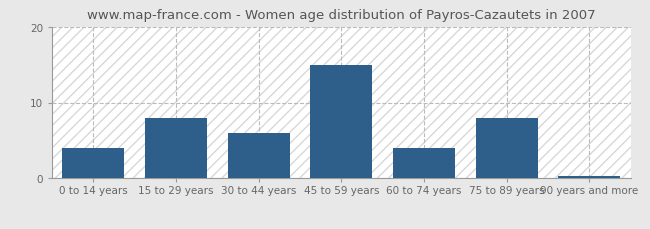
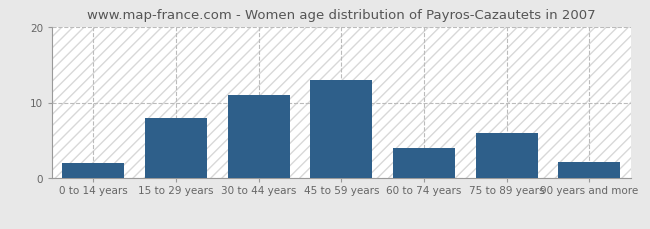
0 to 14 years: 4.0 -> 2.0
30 to 44 years: 6.0 -> 11.0
45 to 59 years: 15.0 -> 13.0
75 to 89 years: 8.0 -> 6.0
90 years and more: 0.3 -> 2.2
